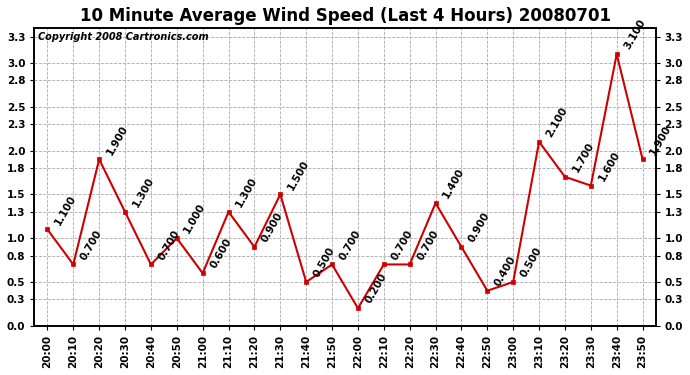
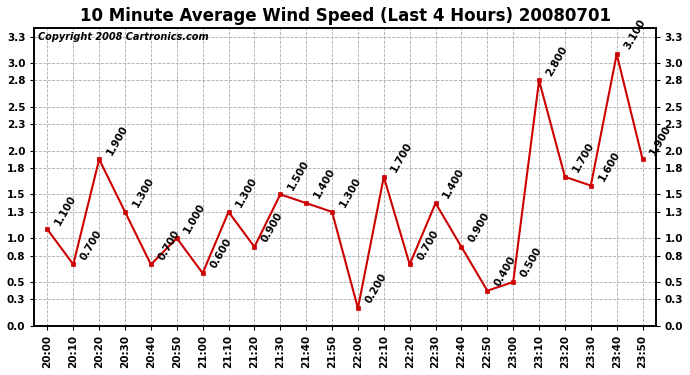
21:40: 0.500 -> 1.400
21:50: 0.700 -> 1.300
22:10: 0.700 -> 1.700
23:10: 2.100 -> 2.800
